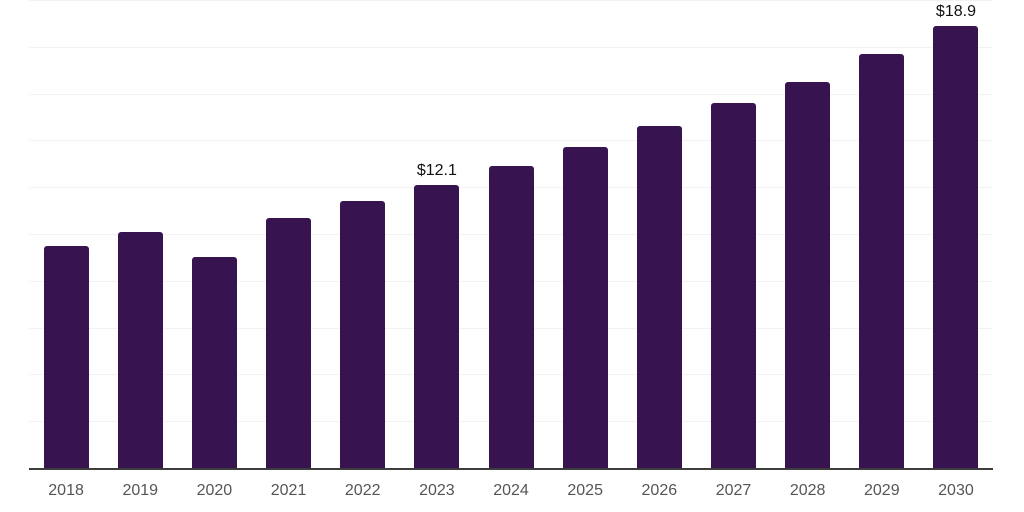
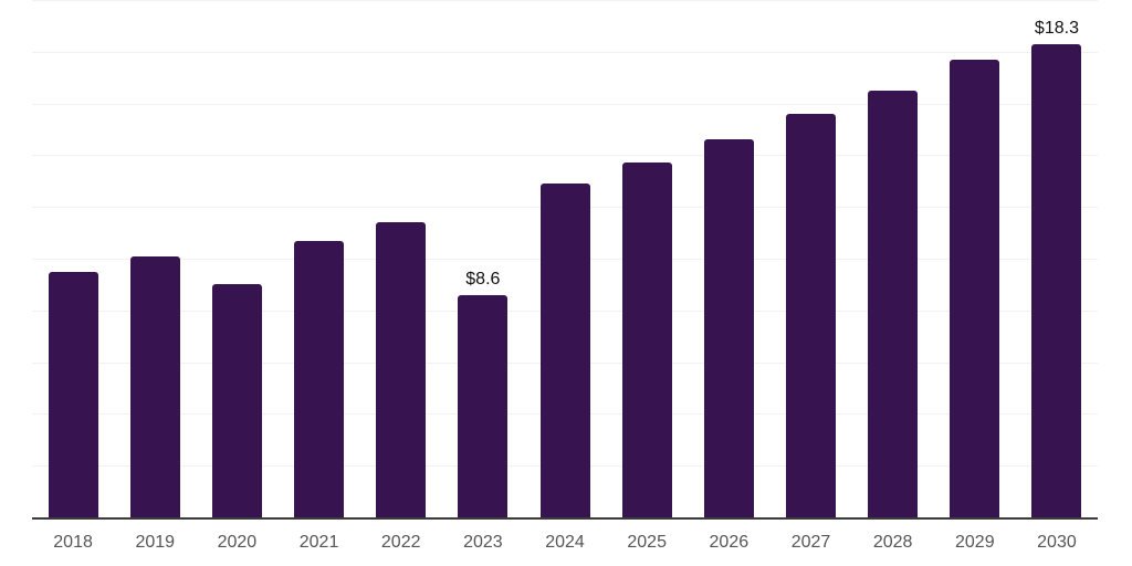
2023: $12.1 -> $8.6
2030: $18.9 -> $18.3
